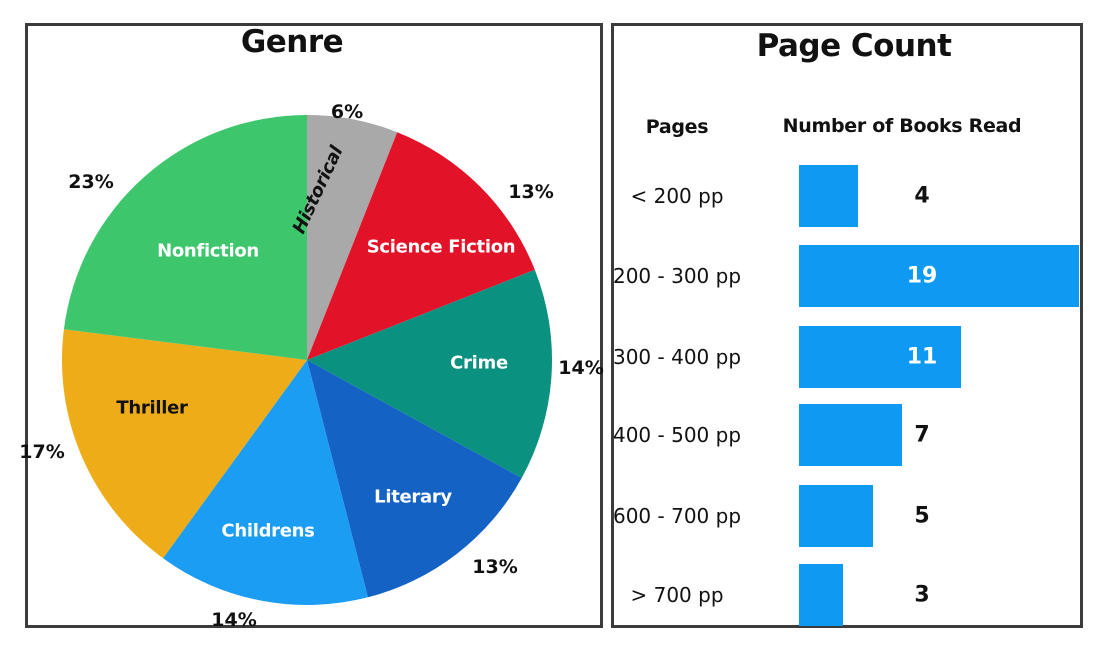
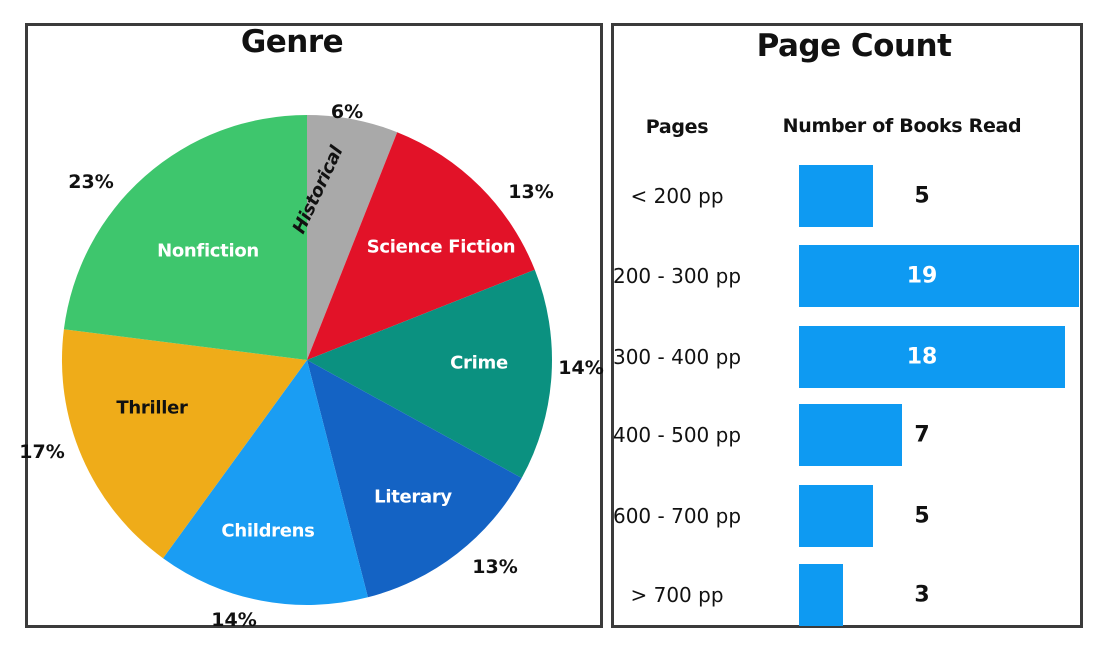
Page Count/< 200 pp: 4 -> 5
Page Count/300 - 400 pp: 11 -> 18
